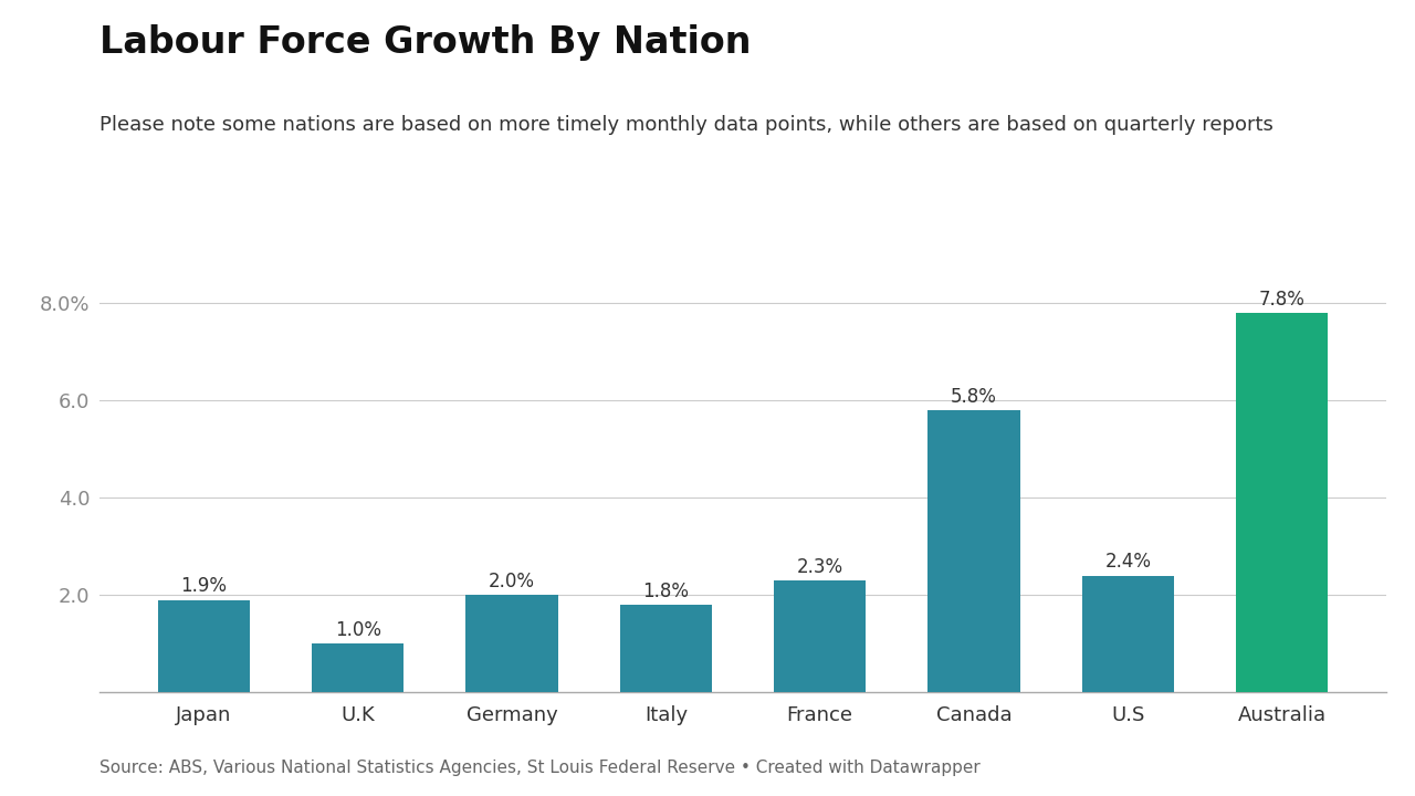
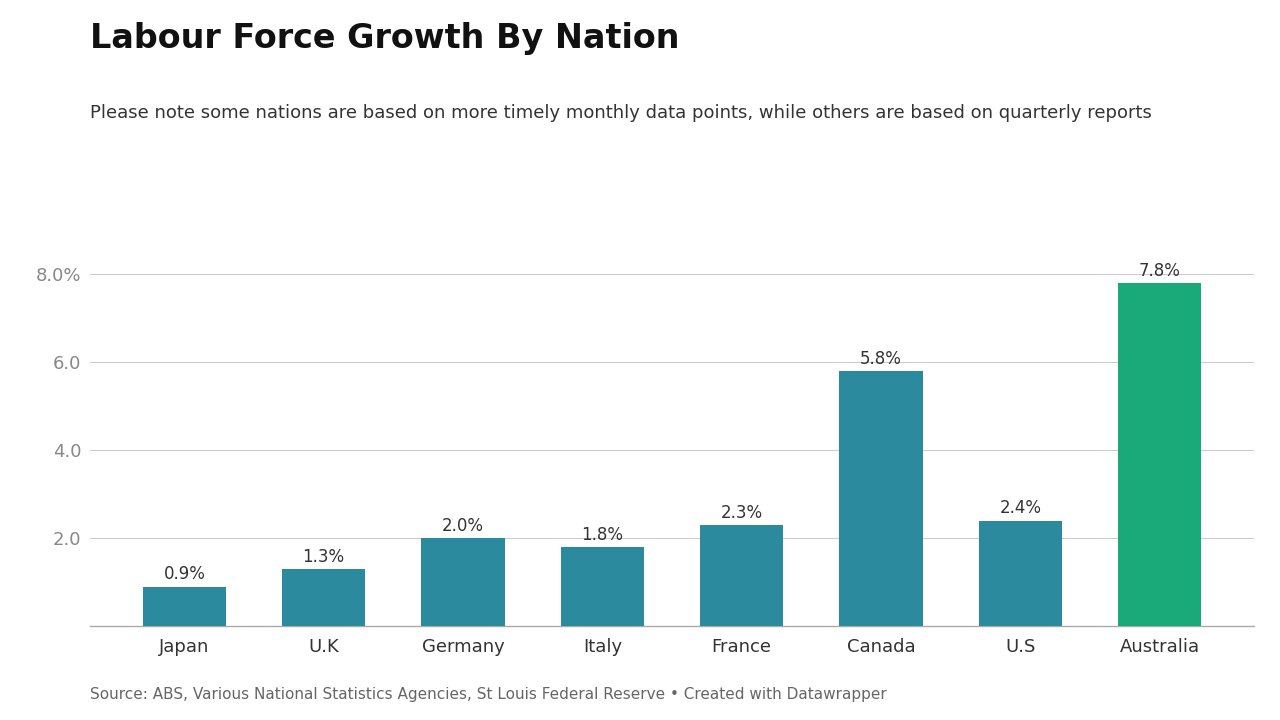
Japan: 1.9% -> 0.9%
U.K: 1.0% -> 1.3%
